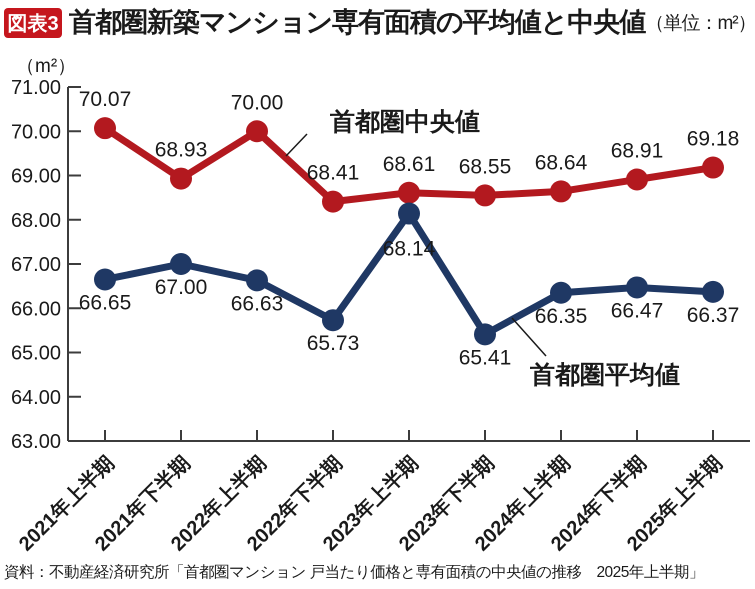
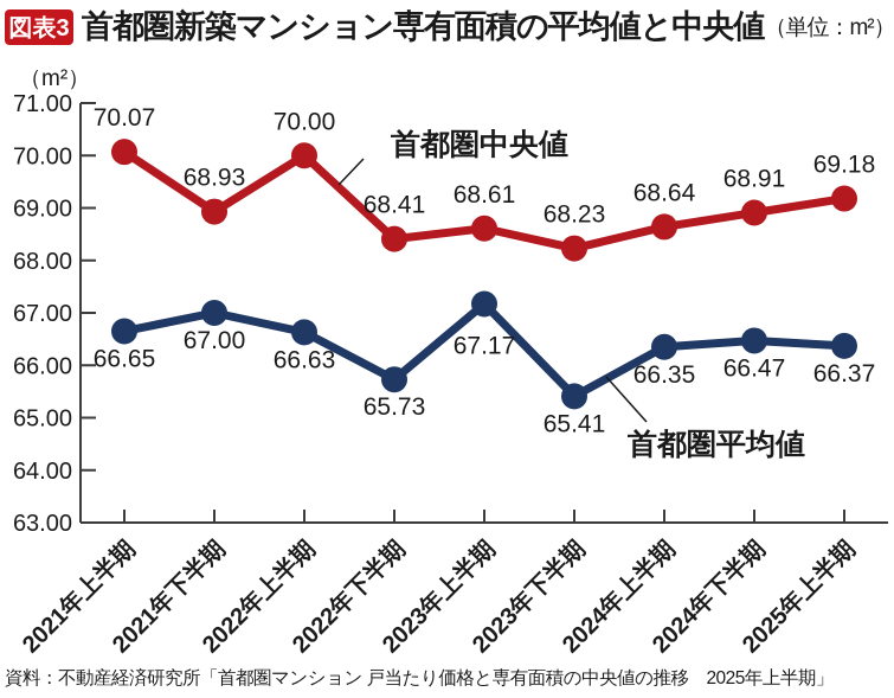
首都圏平均値/2023年上半期: 68.14 -> 67.17
首都圏中央値/2023年下半期: 68.55 -> 68.23
